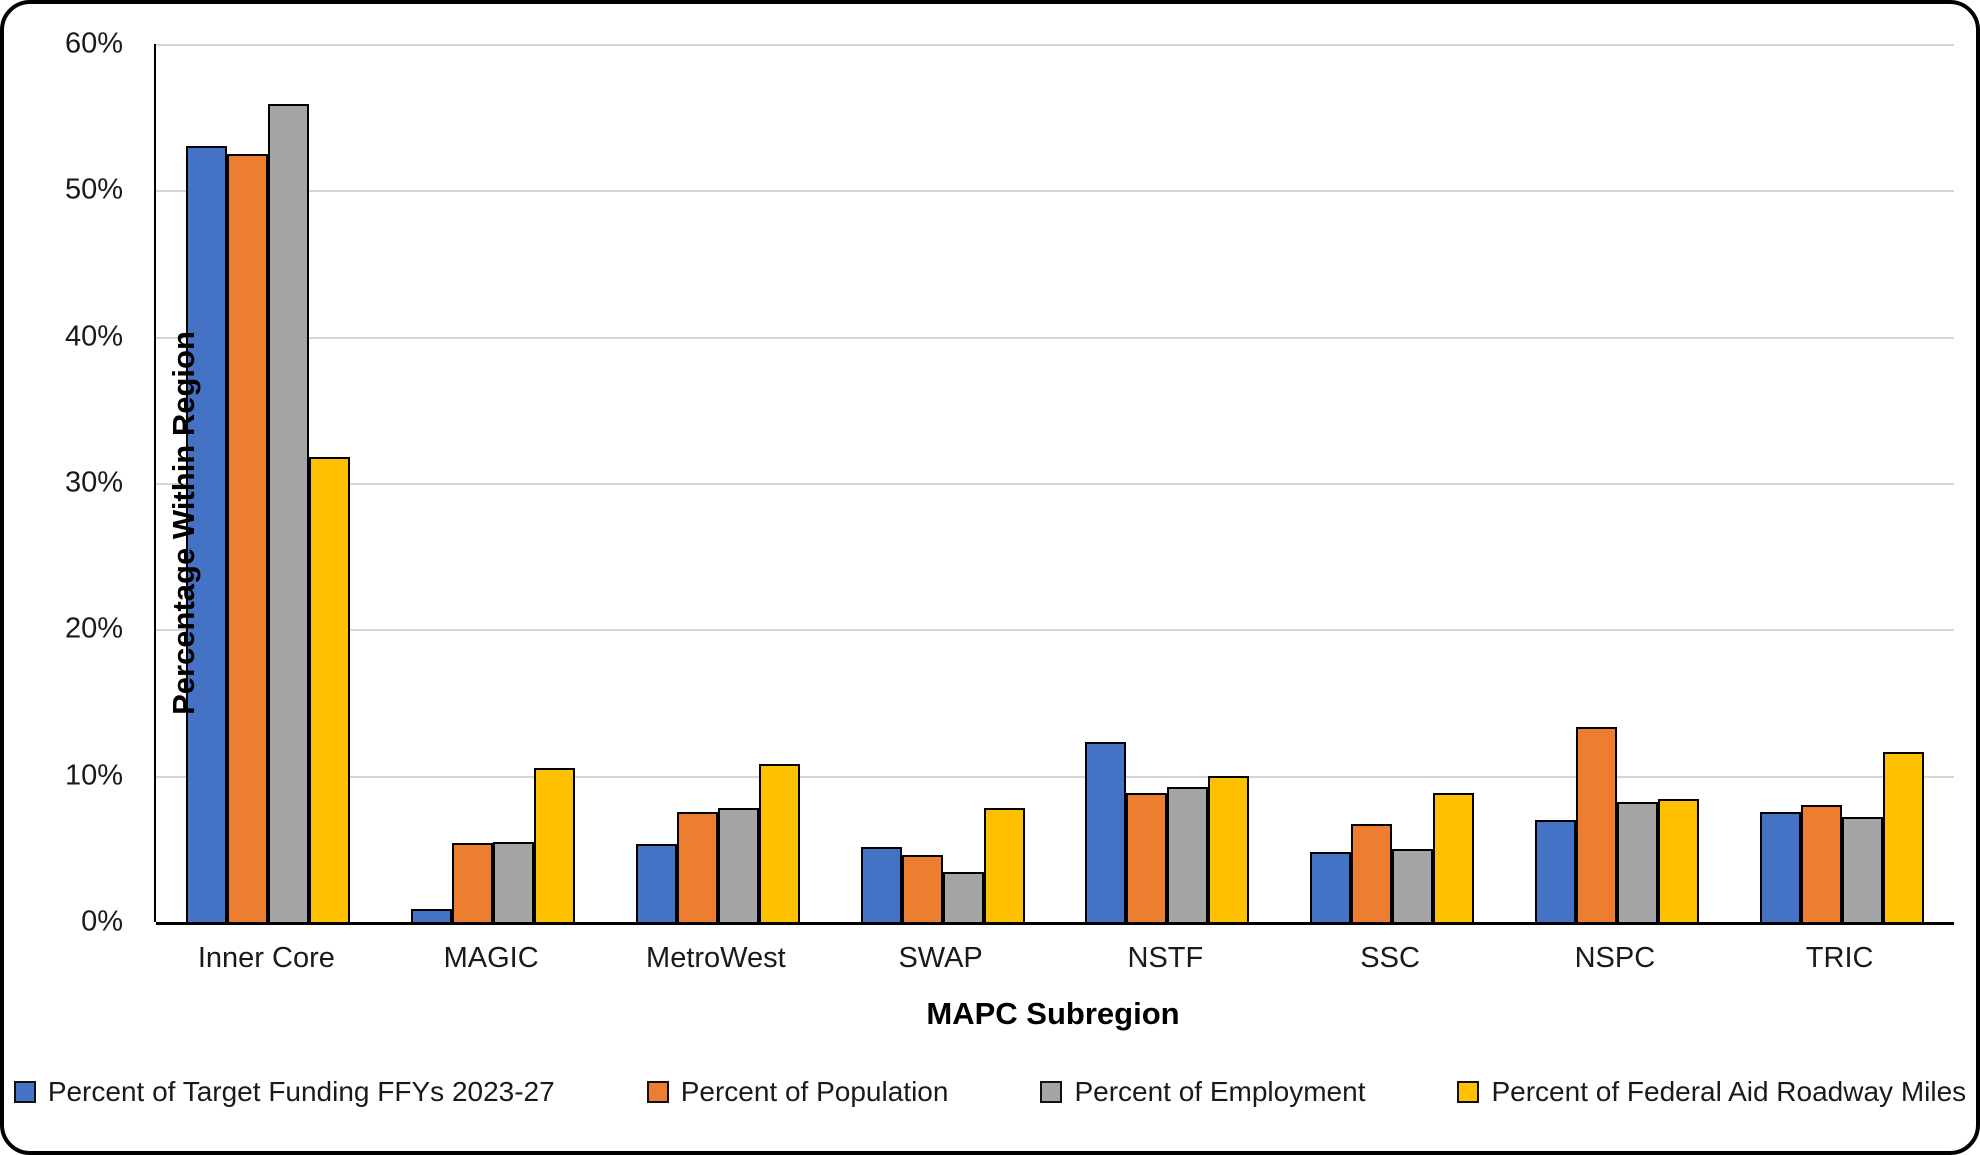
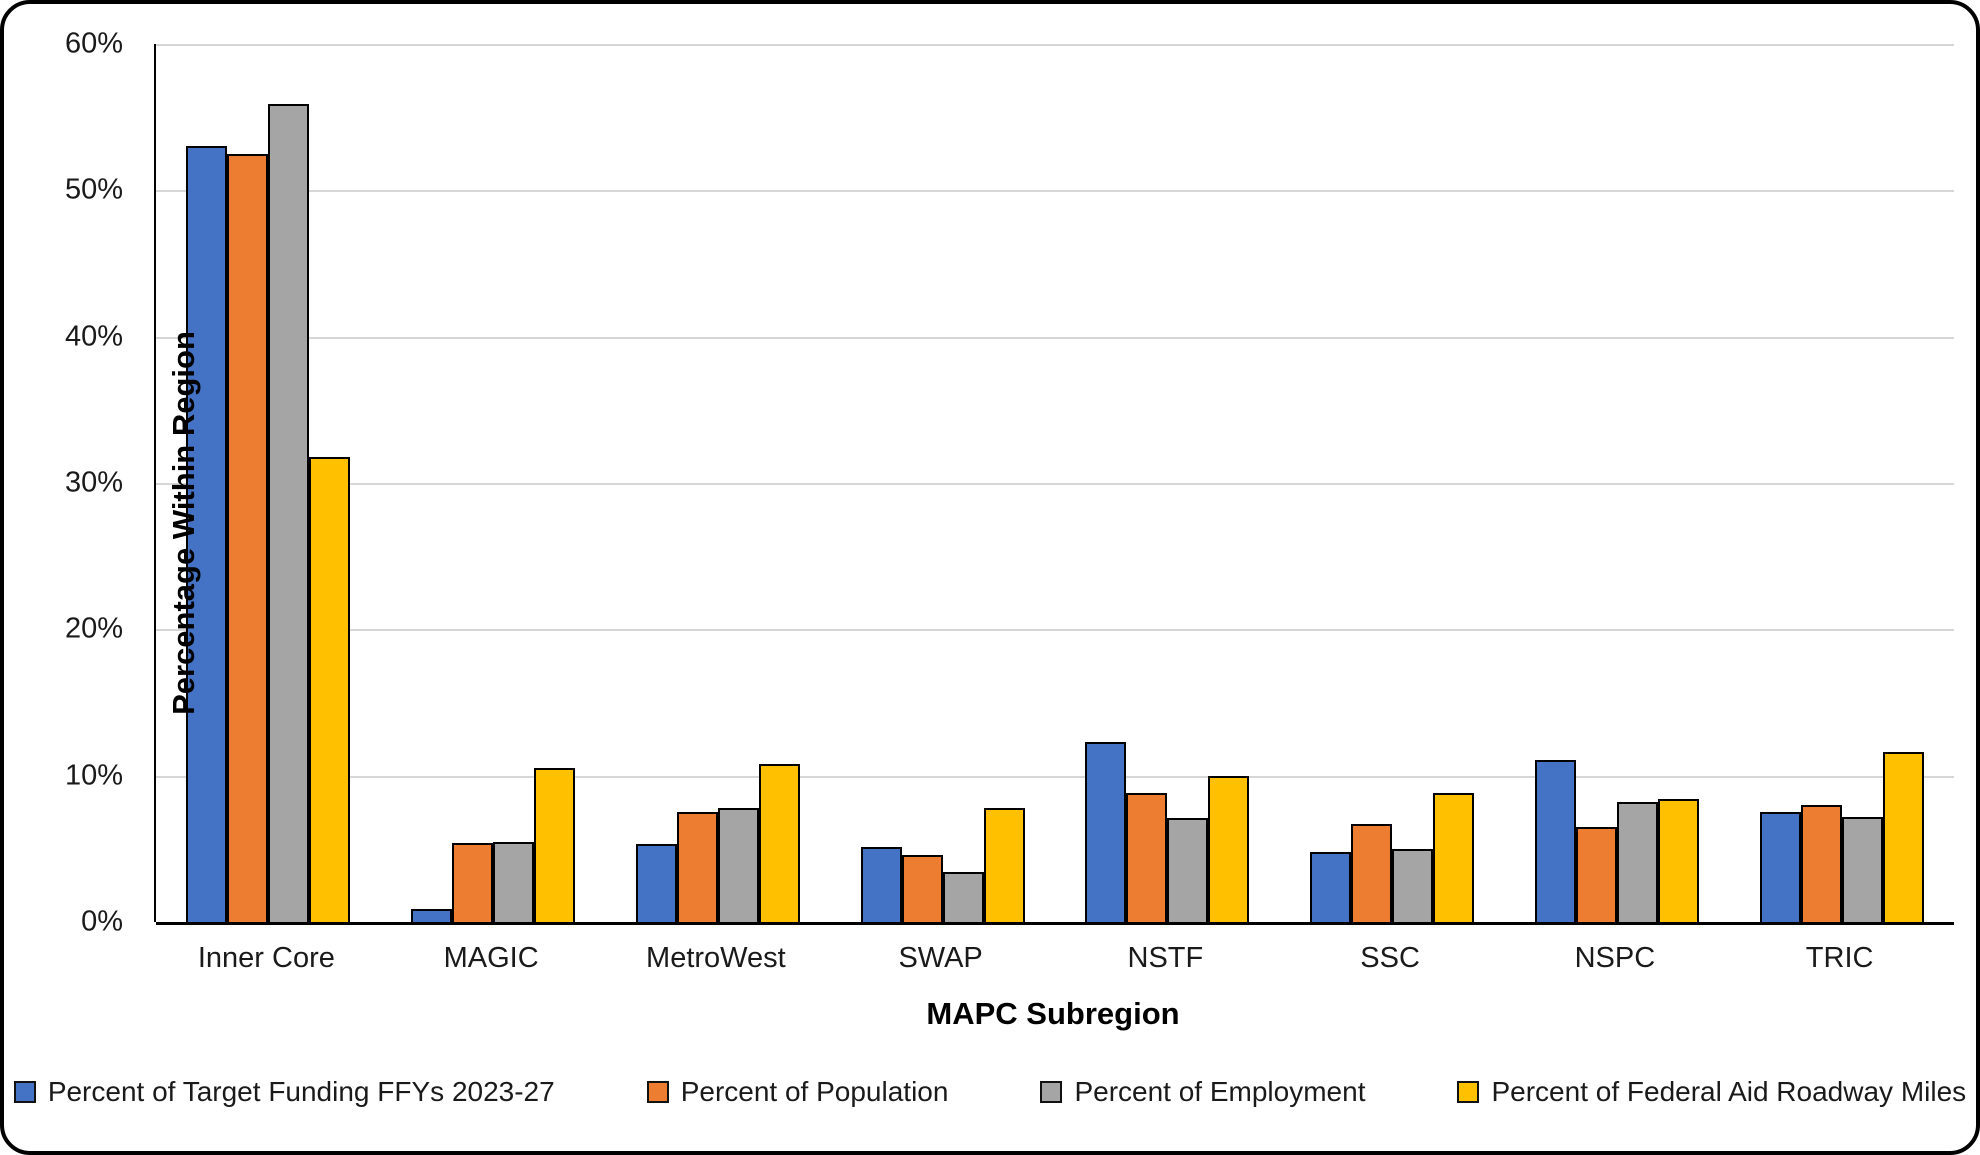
Percent of Employment/NSTF: 9.2% -> 7.1%
Percent of Target Funding FFYs 2023-27/NSPC: 7.0% -> 11.1%
Percent of Population/NSPC: 13.3% -> 6.5%
